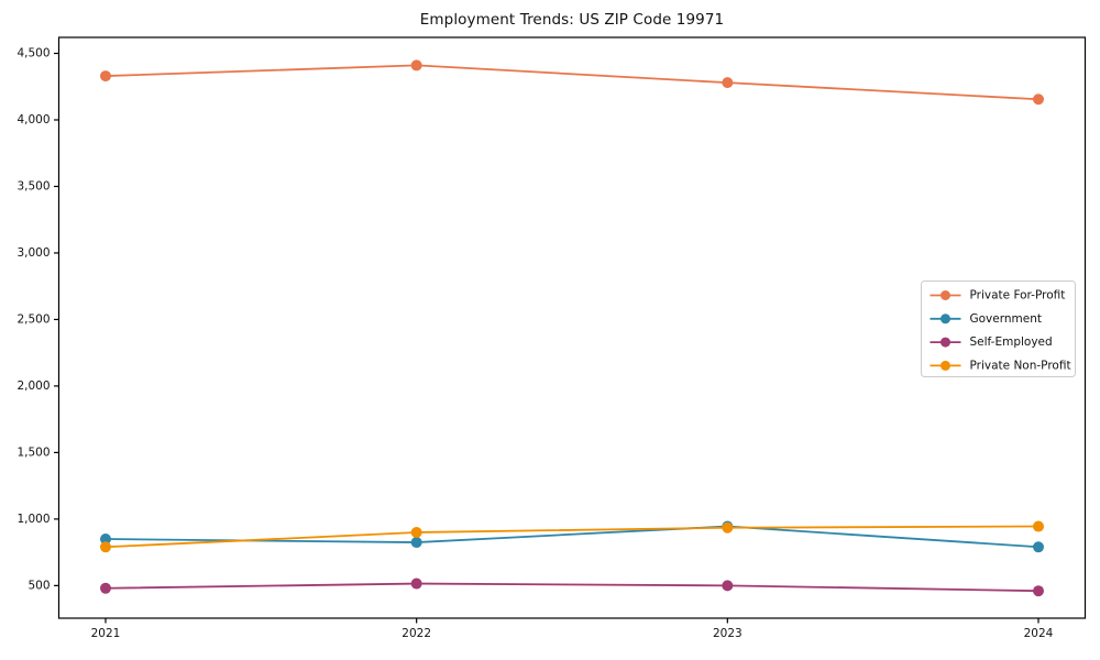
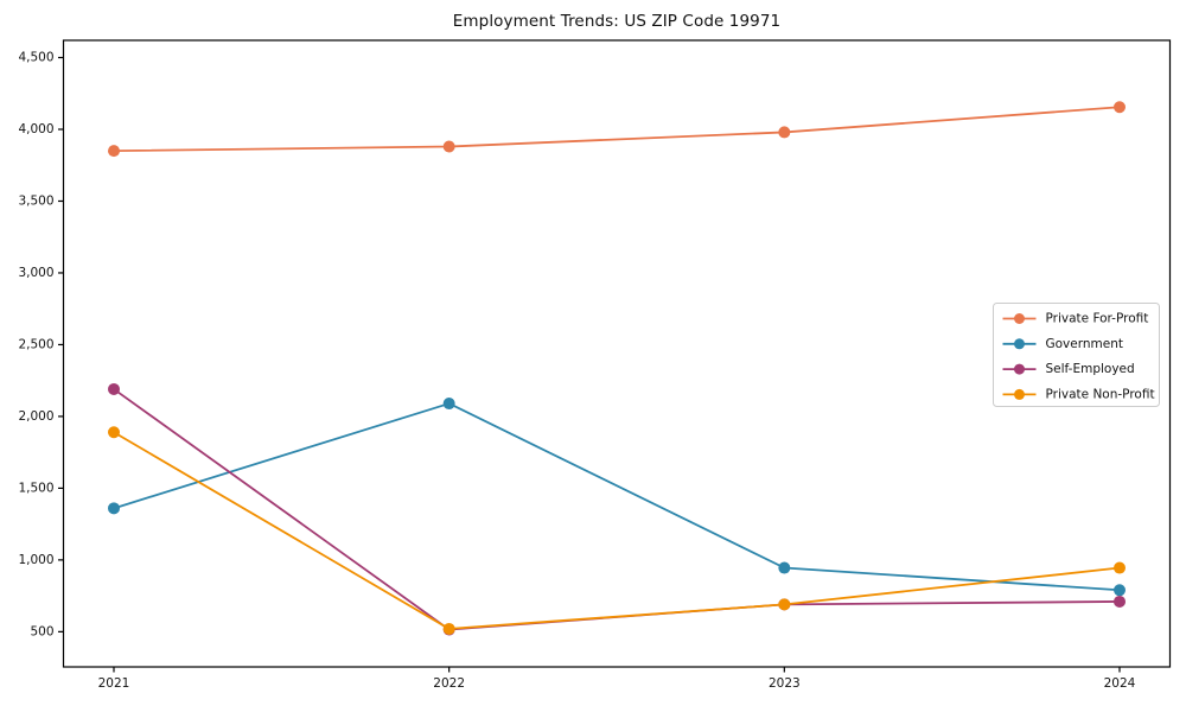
Private For-Profit/2021: 4330 -> 3850
Government/2021: 850 -> 1360
Self-Employed/2021: 480 -> 2190
Private Non-Profit/2021: 790 -> 1890
Private For-Profit/2022: 4410 -> 3880
Government/2022: 820 -> 2090
Private Non-Profit/2022: 900 -> 520
Private For-Profit/2023: 4280 -> 3980
Self-Employed/2023: 500 -> 690
Private Non-Profit/2023: 940 -> 690
Self-Employed/2024: 460 -> 710
